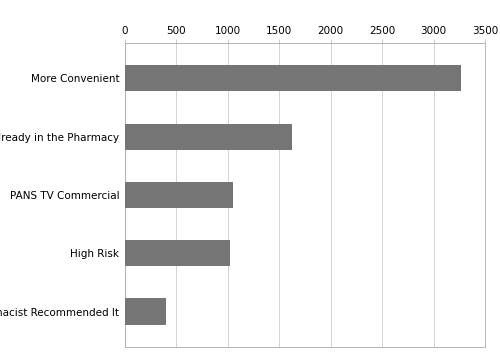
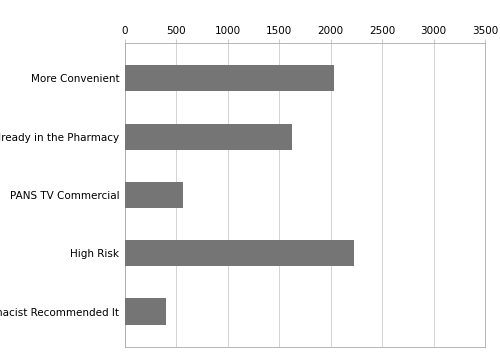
More Convenient: 3270 -> 2030
PANS TV Commercial: 1050 -> 560
High Risk: 1020 -> 2230
